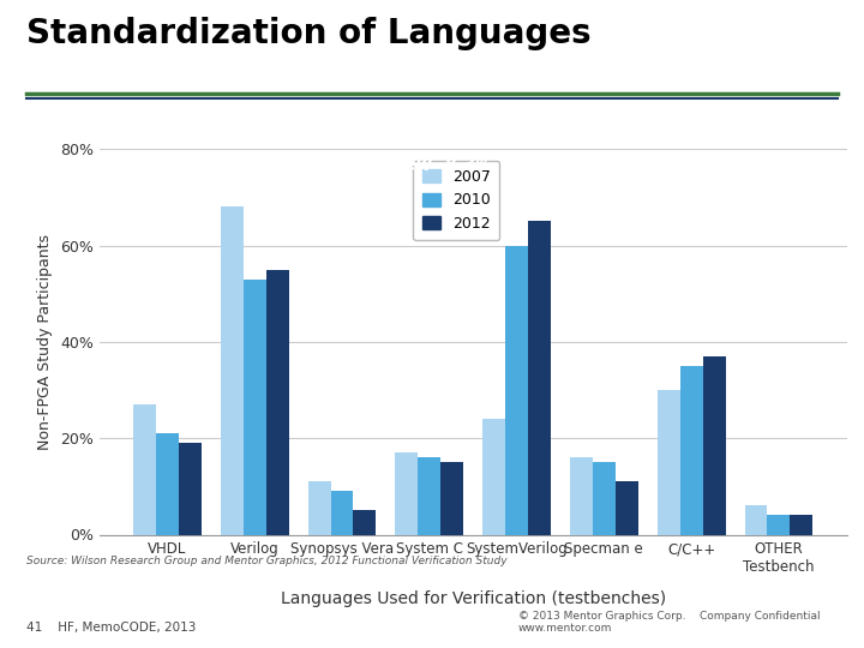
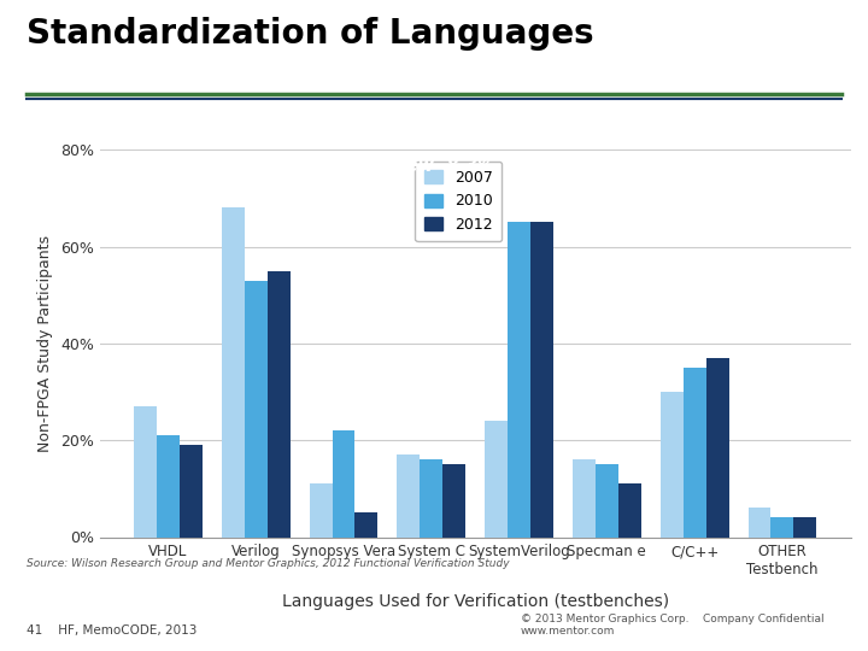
2010/Synopsys Vera: 9% -> 22%
2010/SystemVerilog: 60% -> 65%
